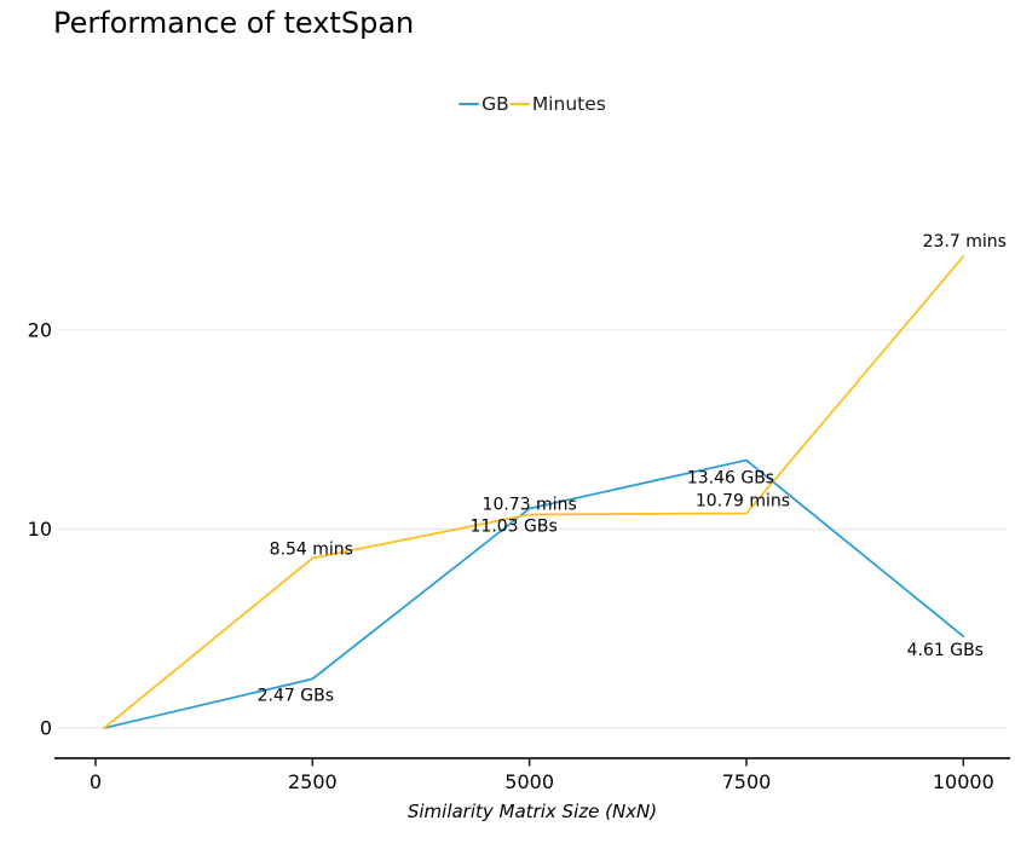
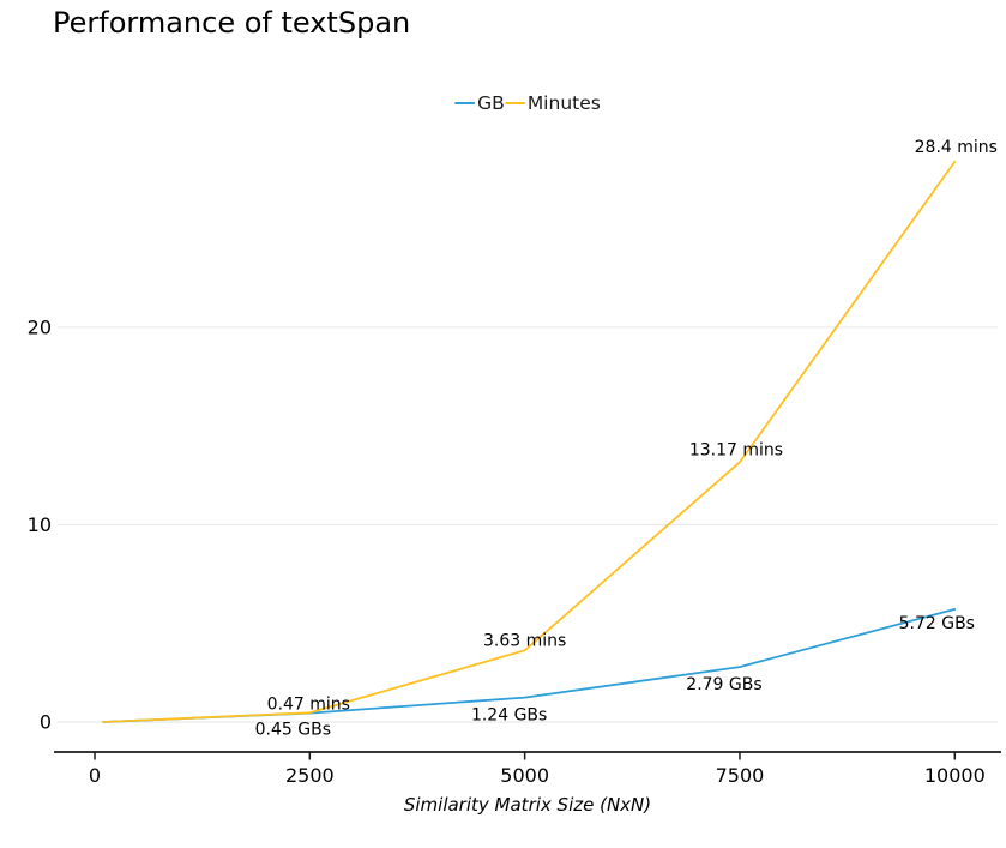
GB/2500: 2.47 -> 0.45
Minutes/2500: 8.54 -> 0.47
GB/5000: 11.03 -> 1.24
Minutes/5000: 10.73 -> 3.63
GB/7500: 13.46 -> 2.79
Minutes/7500: 10.79 -> 13.17
GB/10000: 4.61 -> 5.72
Minutes/10000: 23.7 -> 28.4
